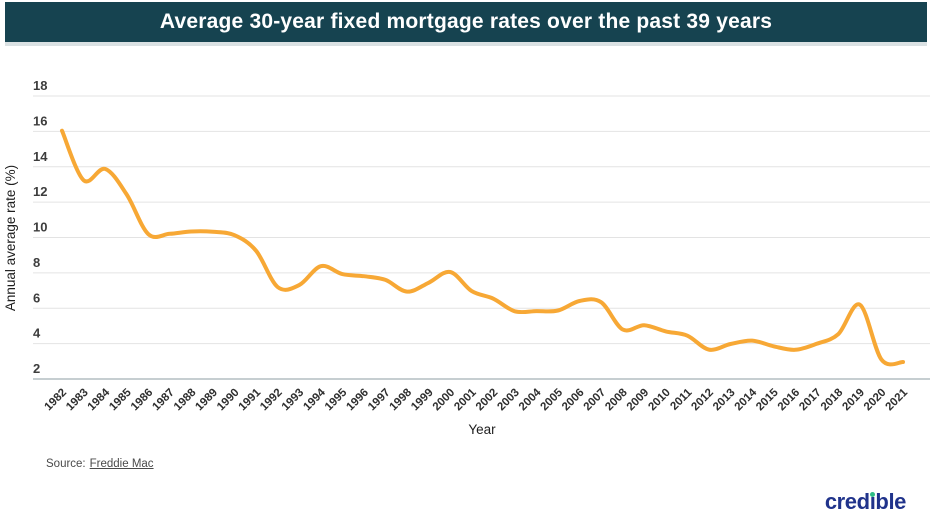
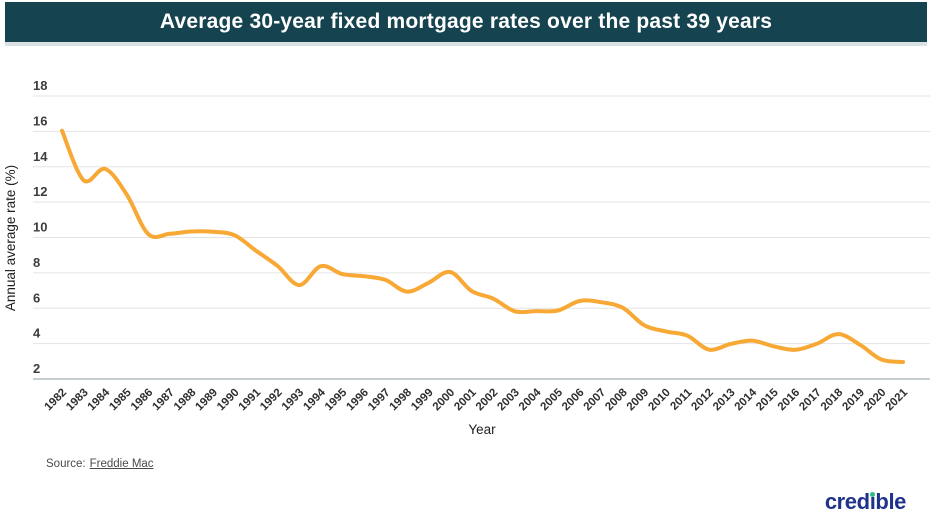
1992: 7.2 -> 8.4
2008: 4.8 -> 6.0
2019: 6.2 -> 3.9
